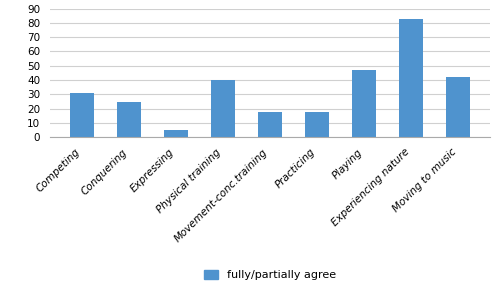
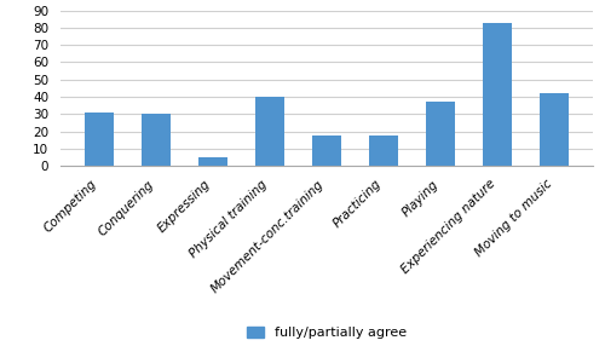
Conquering: 25 -> 30
Playing: 47 -> 37
